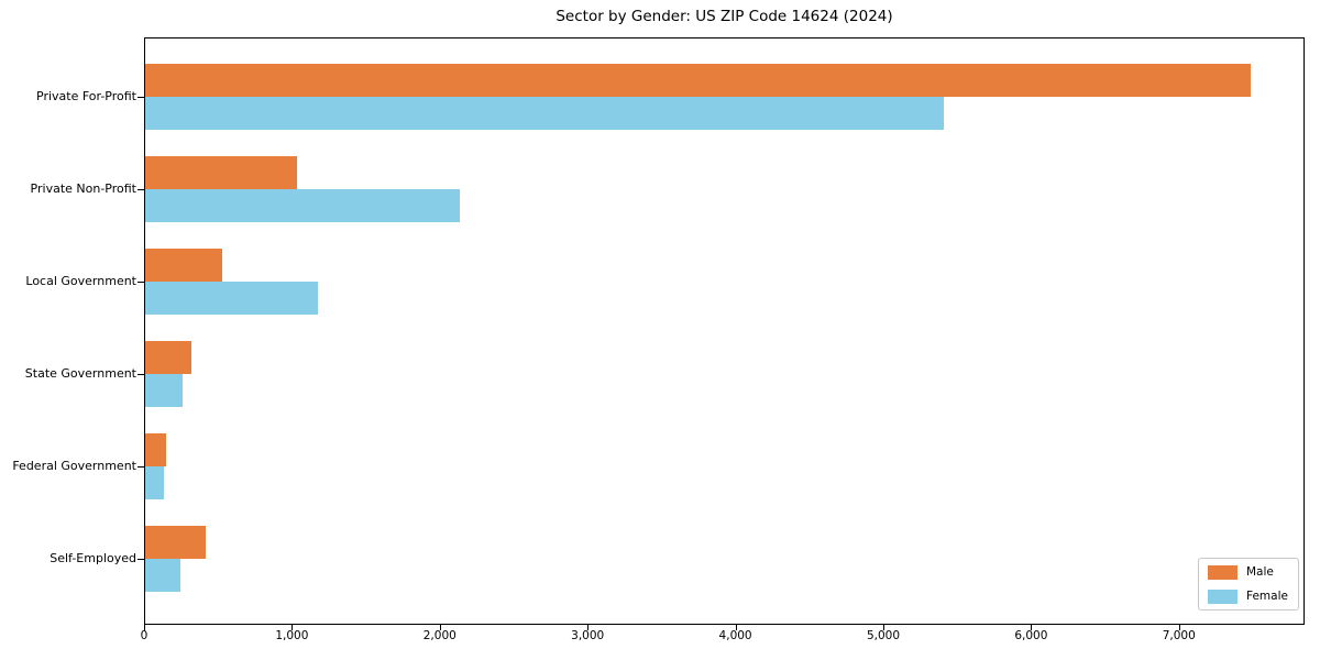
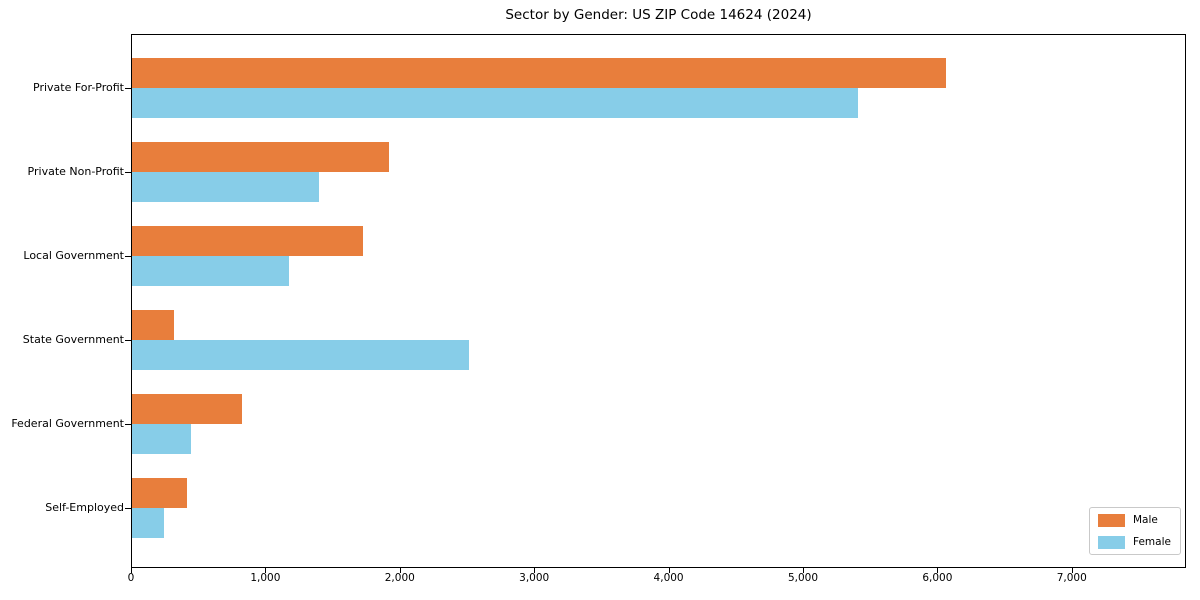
Male/Private For-Profit: 7480 -> 6060
Male/Private Non-Profit: 1030 -> 1910
Female/Private Non-Profit: 2120 -> 1390
Male/Local Government: 520 -> 1720
Female/State Government: 250 -> 2510
Male/Federal Government: 140 -> 820
Female/Federal Government: 130 -> 440
